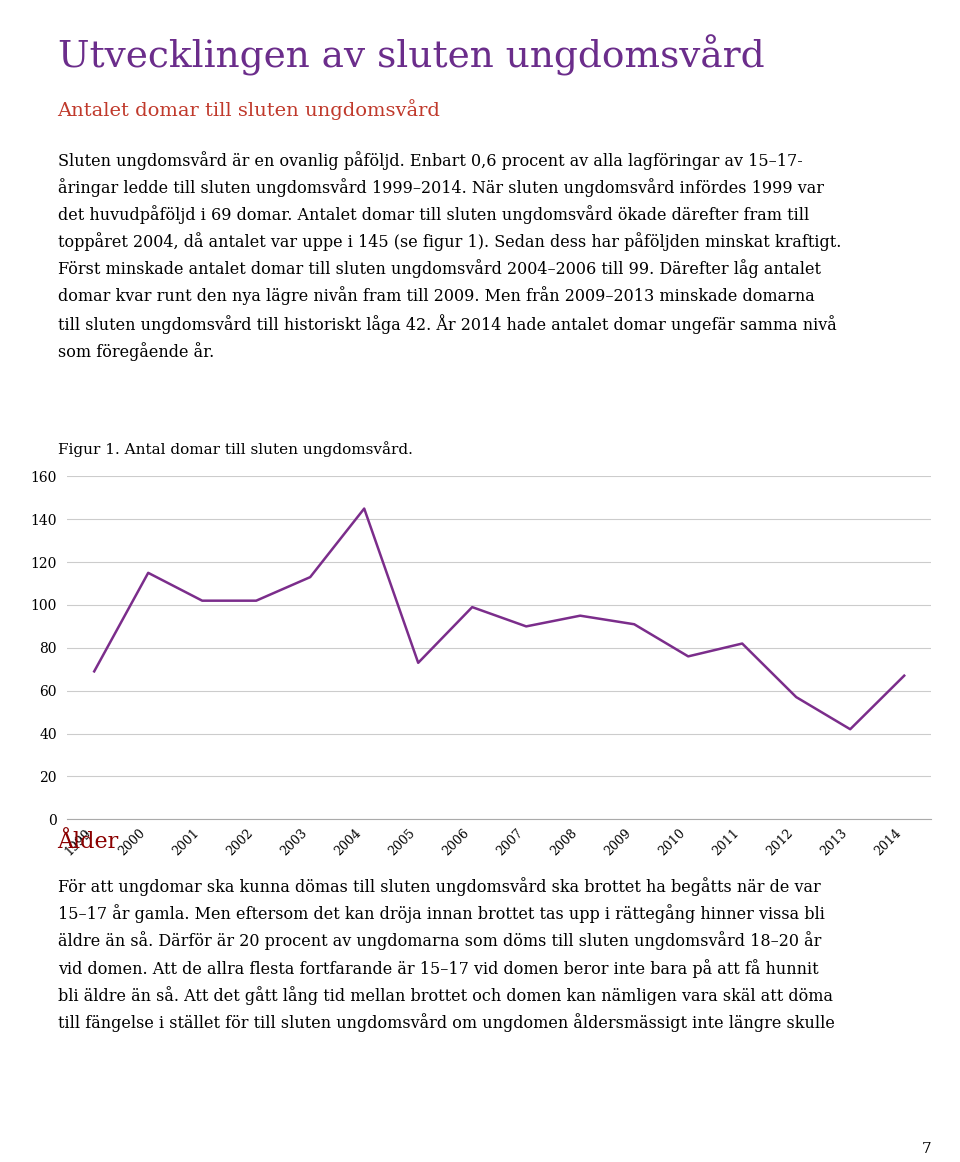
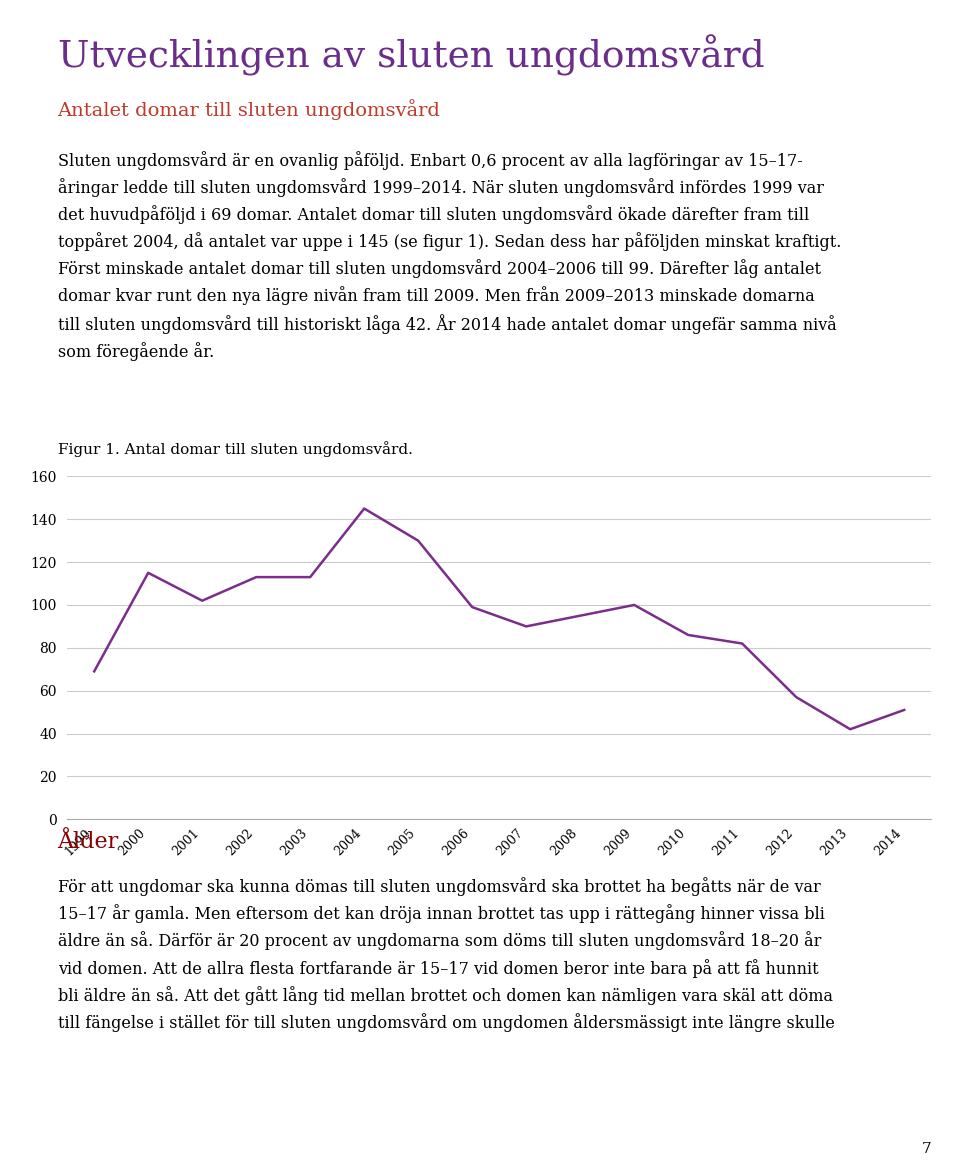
2002: 102 -> 113
2005: 73 -> 130
2009: 91 -> 100
2010: 76 -> 86
2014: 67 -> 51
